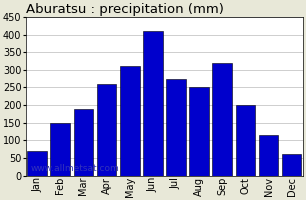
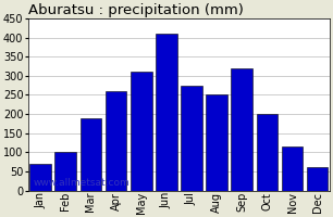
Feb: 150 -> 100
